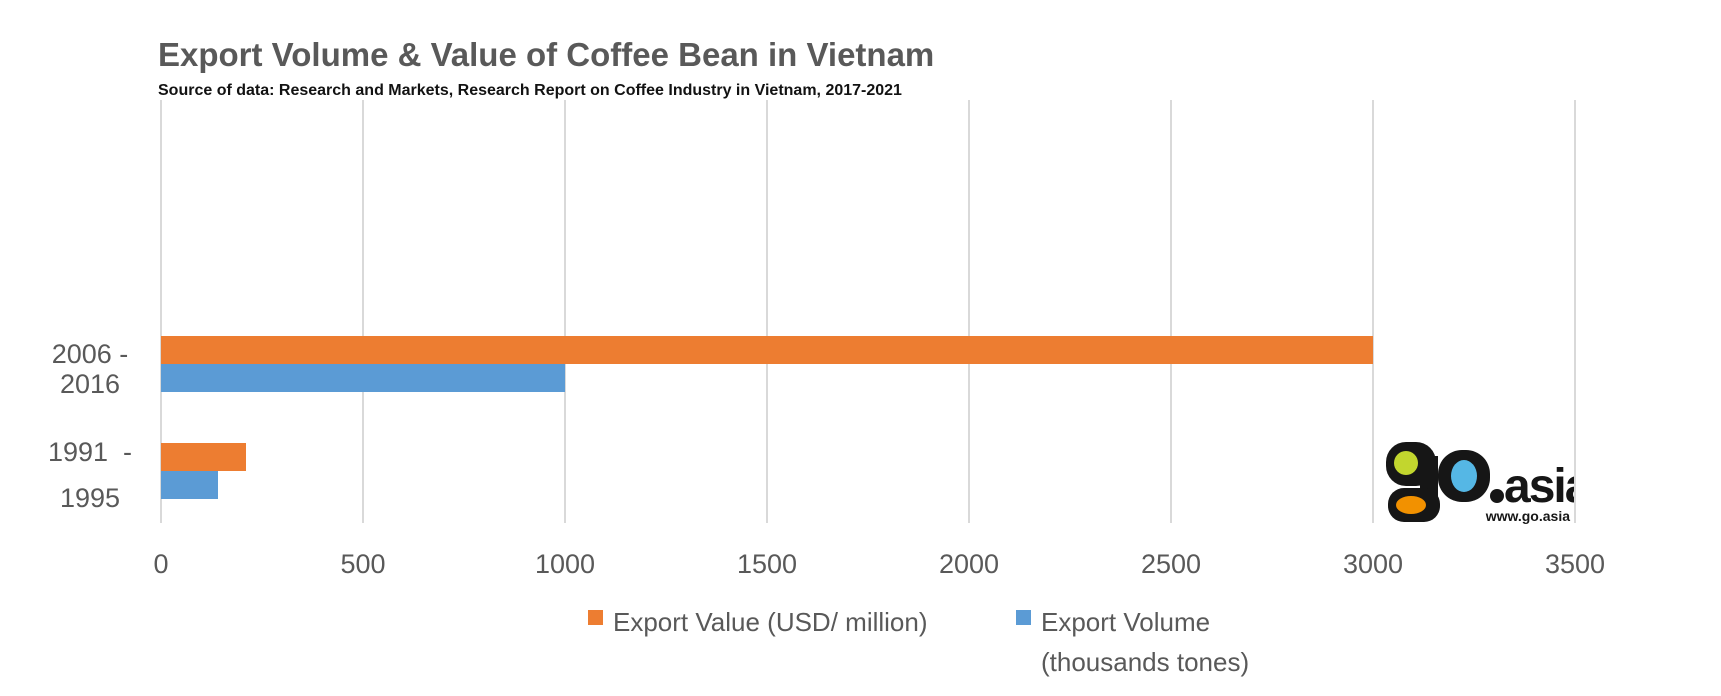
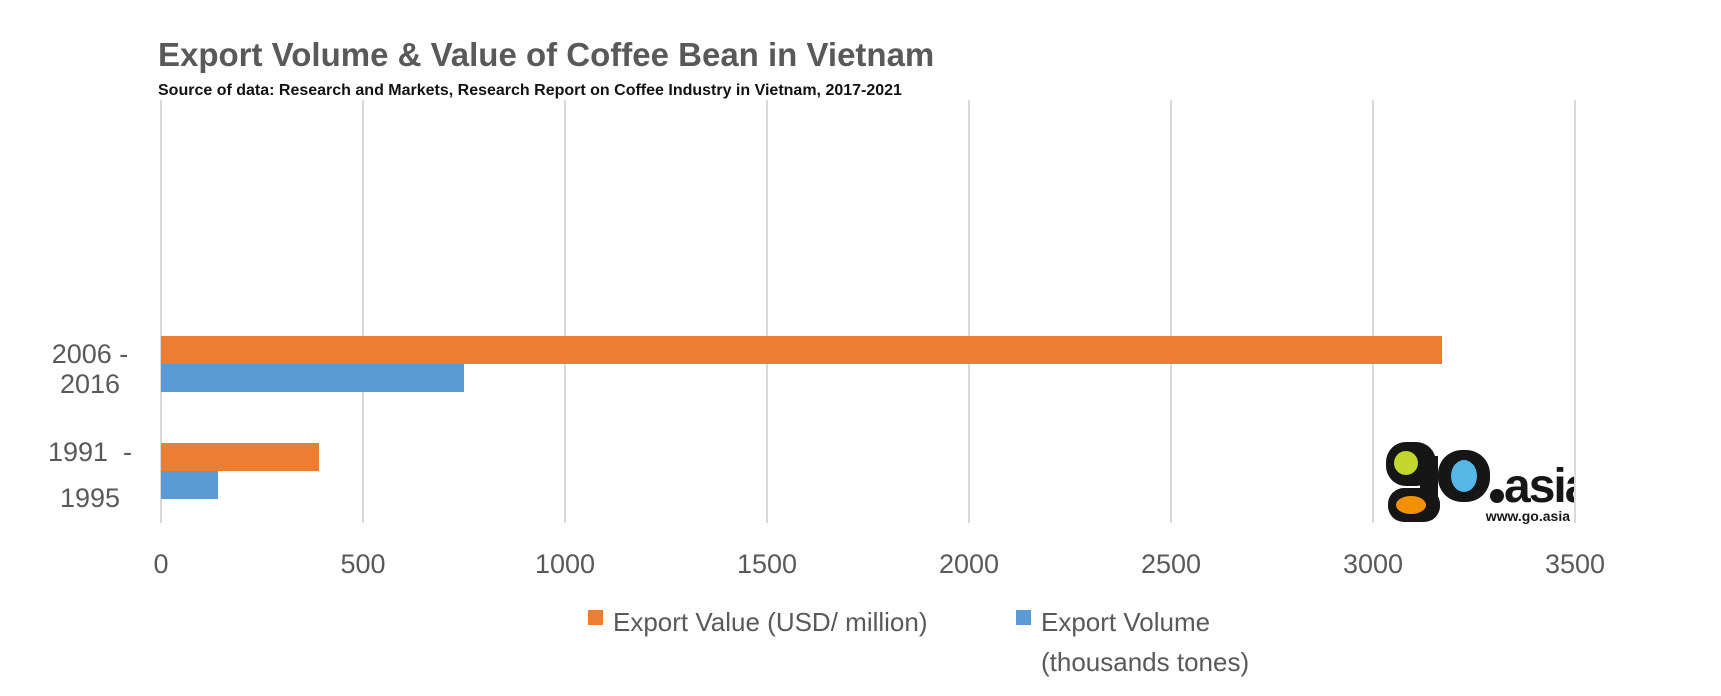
Export Value (USD/ million)/2006 - 2016: 3000 -> 3170
Export Volume (thousands tones)/2006 - 2016: 1000 -> 750
Export Value (USD/ million)/1991 - 1995: 210 -> 390
